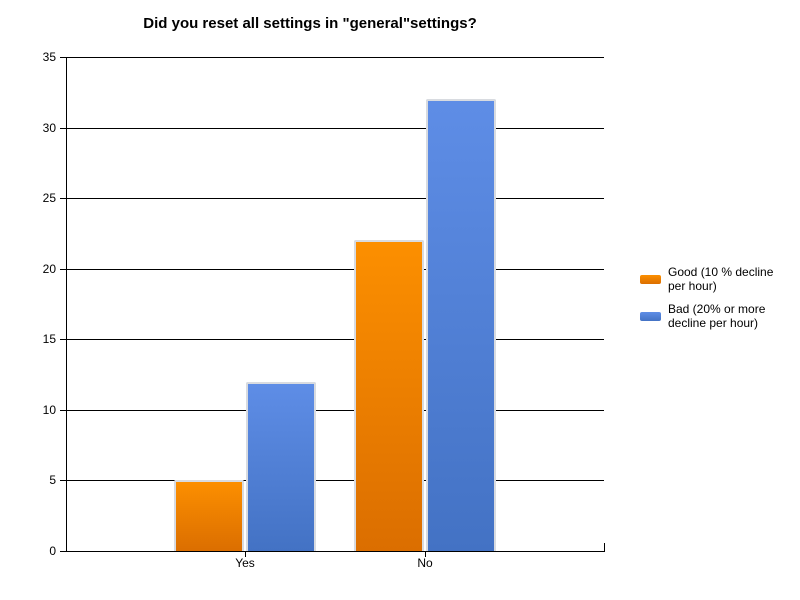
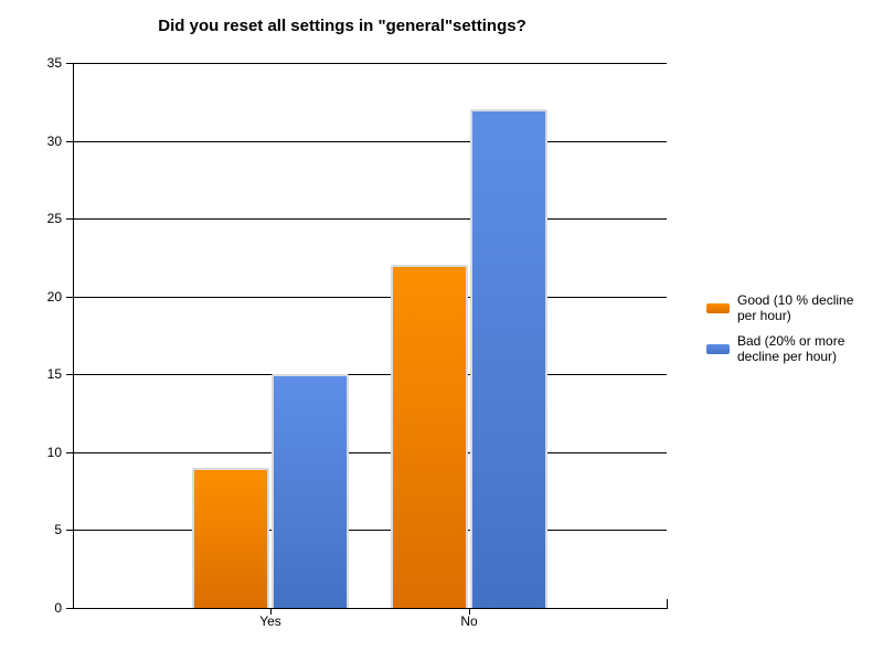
Good (10 % decline per hour)/Yes: 5 -> 9
Bad (20% or more decline per hour)/Yes: 12 -> 15
